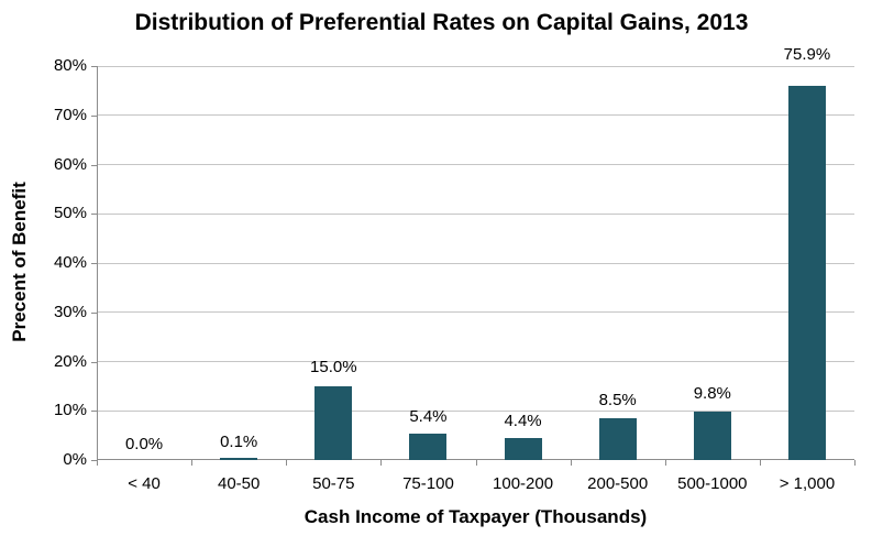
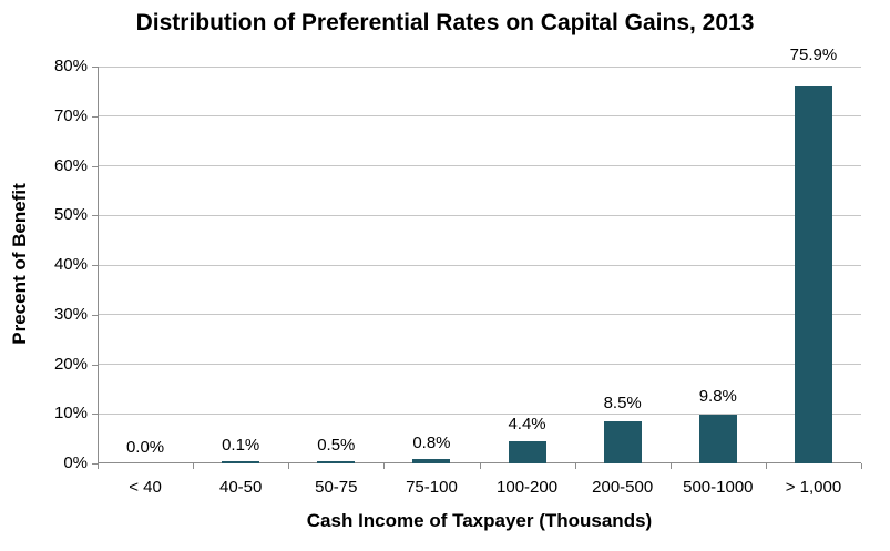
50-75: 15.0% -> 0.5%
75-100: 5.4% -> 0.8%
